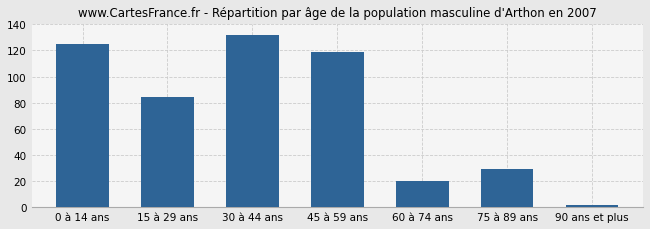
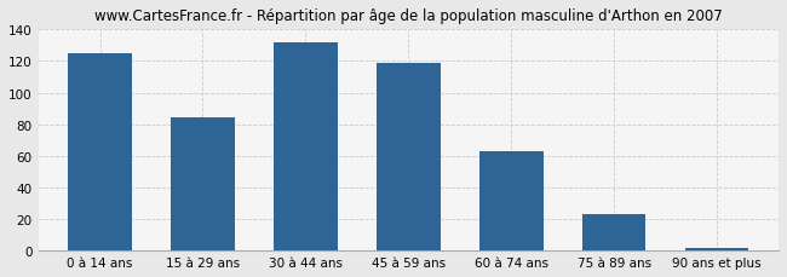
60 à 74 ans: 20 -> 63
75 à 89 ans: 29 -> 23
